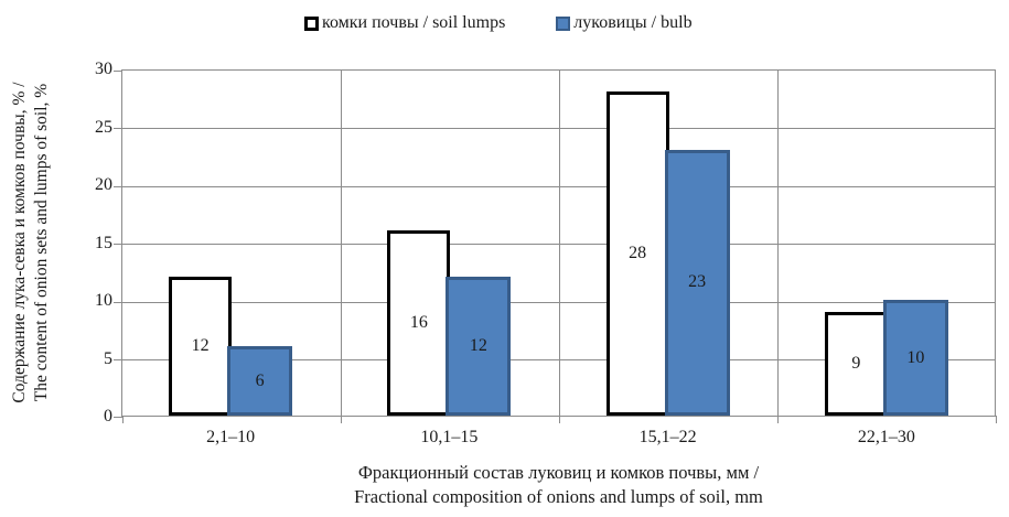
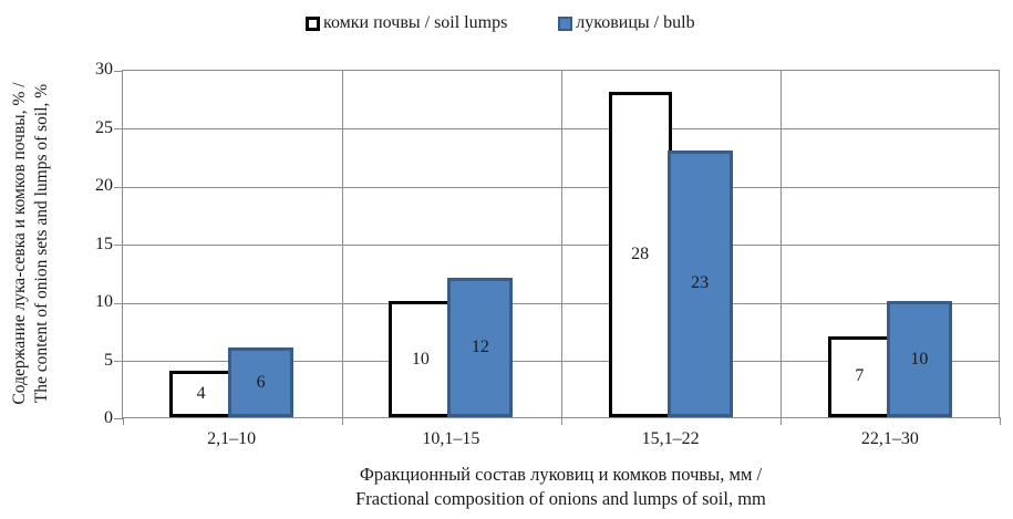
комки почвы / soil lumps/2,1–10: 12 -> 4
комки почвы / soil lumps/10,1–15: 16 -> 10
комки почвы / soil lumps/22,1–30: 9 -> 7
